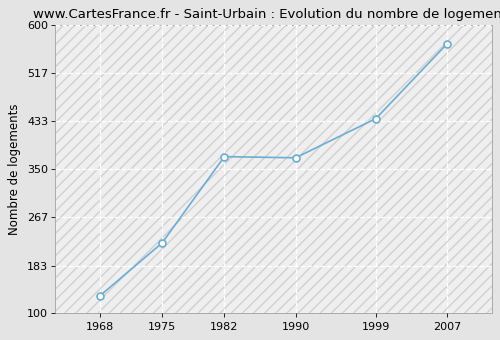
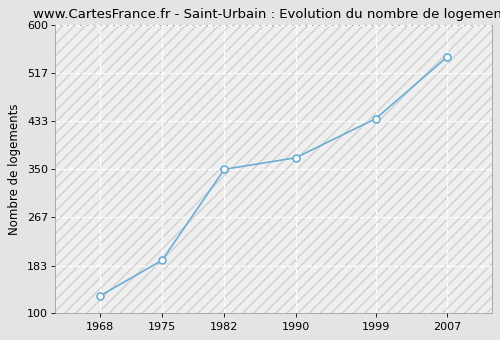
1975: 222 -> 192
1982: 372 -> 350
2007: 568 -> 545
